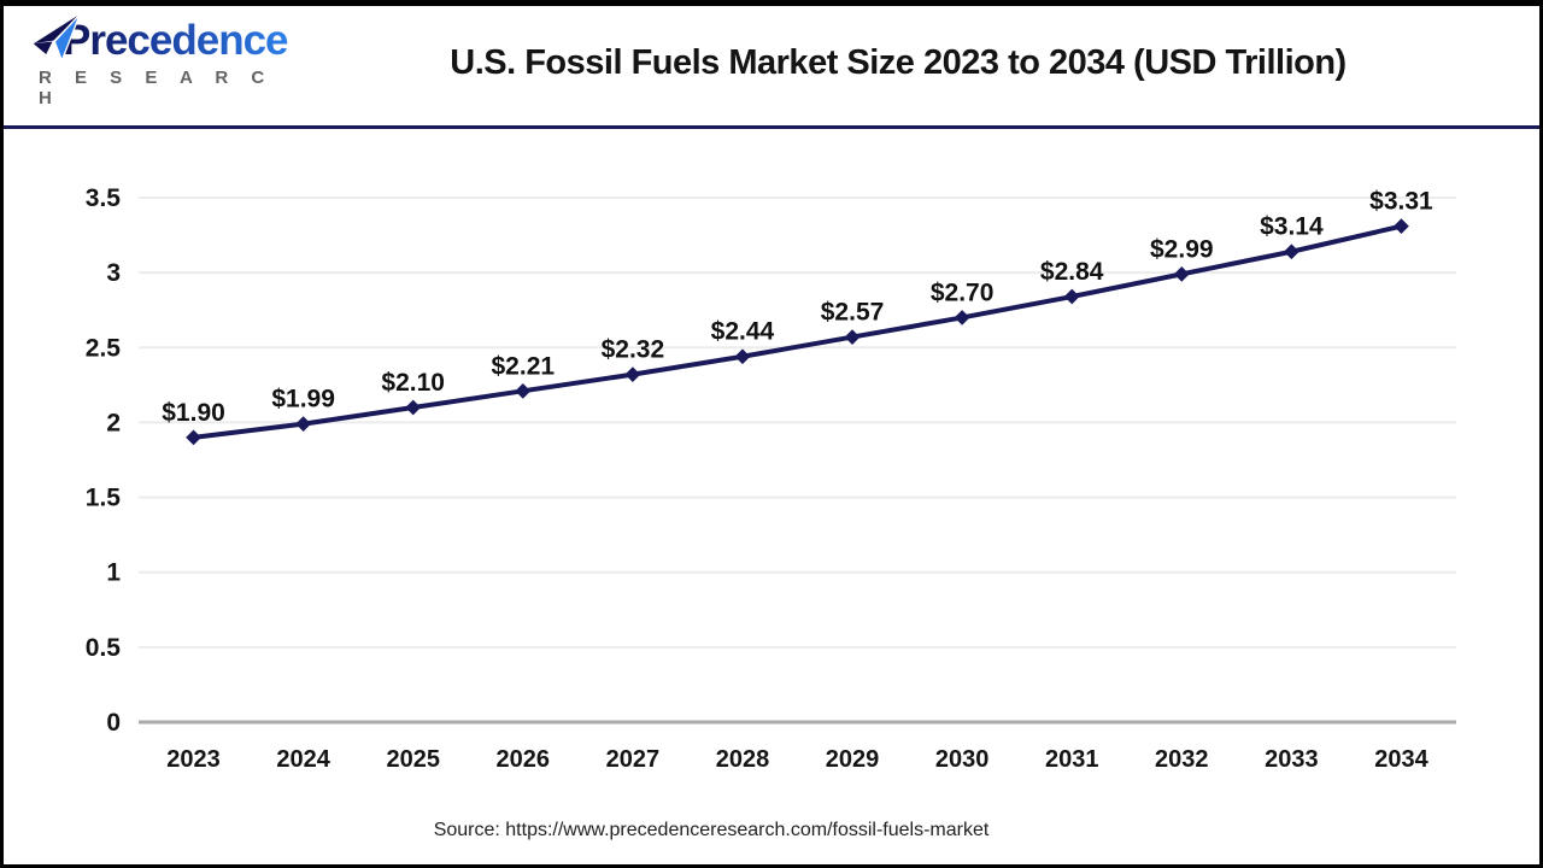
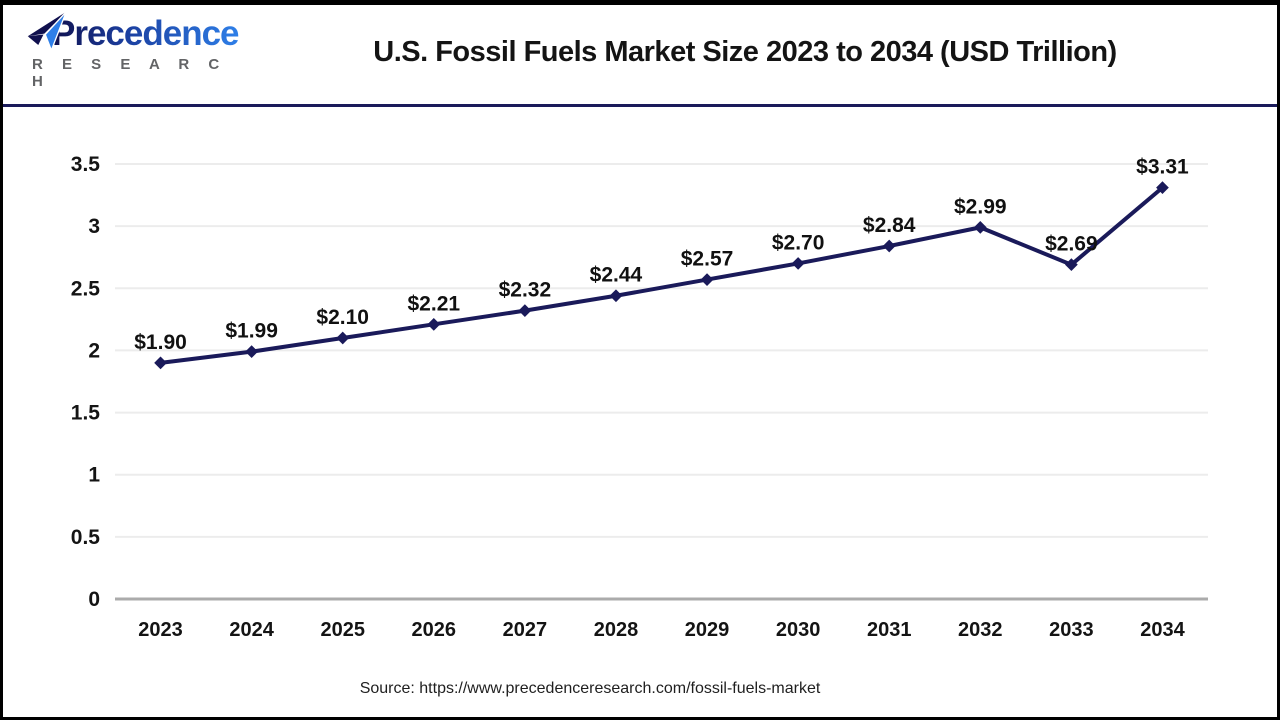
2033: $3.14 -> $2.69
